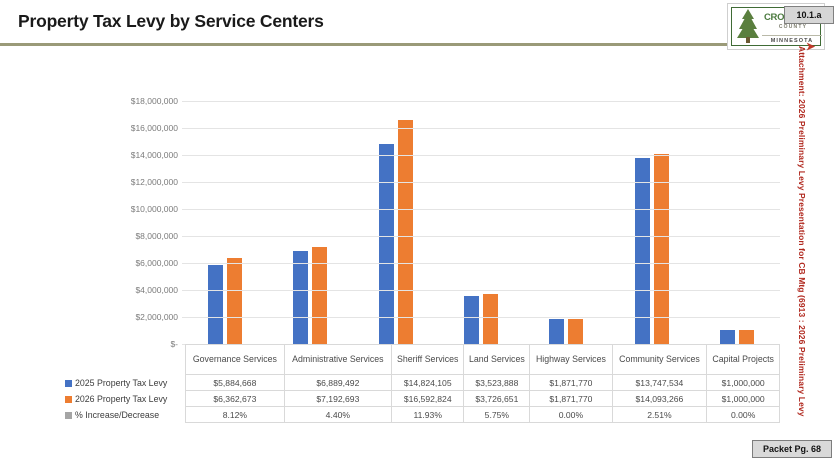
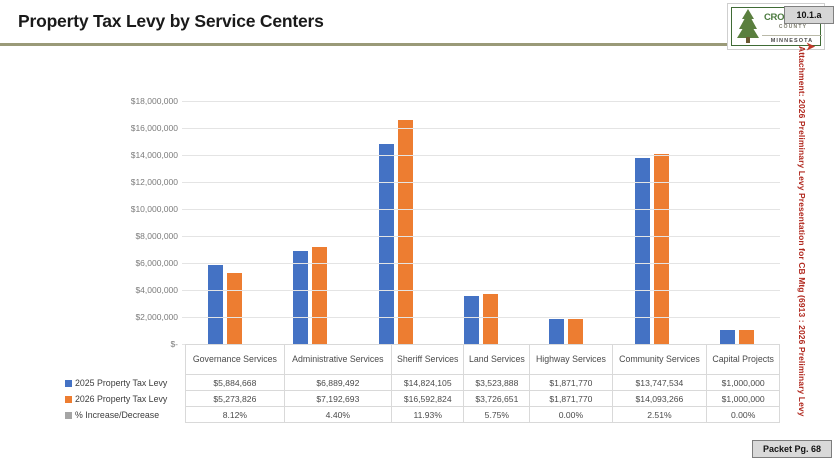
2026 Property Tax Levy/Governance Services: $6,362,673 -> $5,273,826
